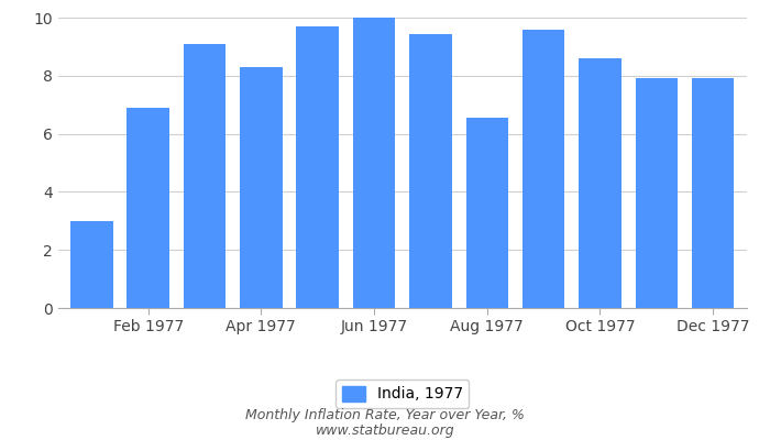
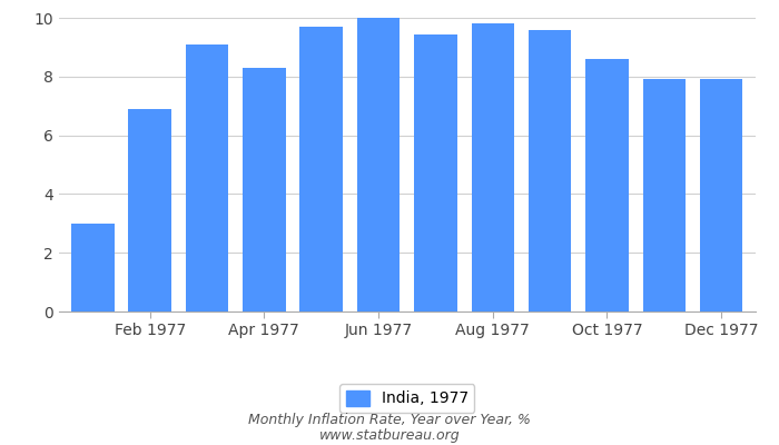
Aug 1977: 6.55 -> 9.80
